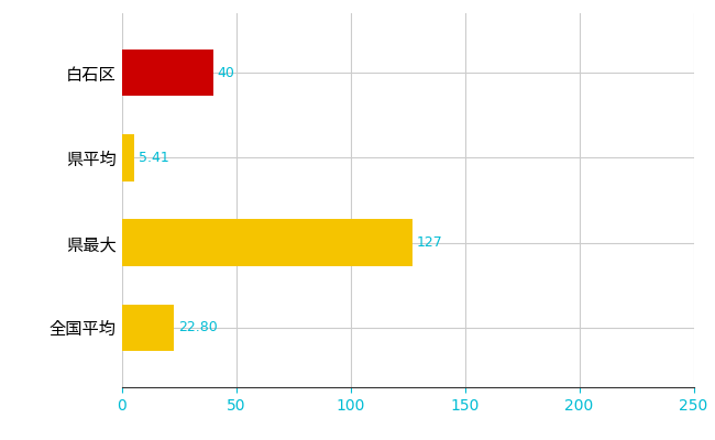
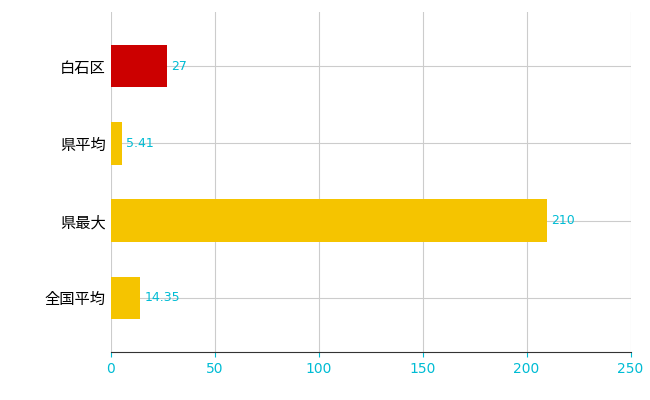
白石区: 40 -> 27
県最大: 127 -> 210
全国平均: 22.80 -> 14.35
